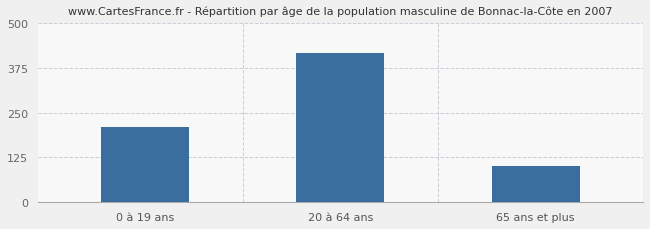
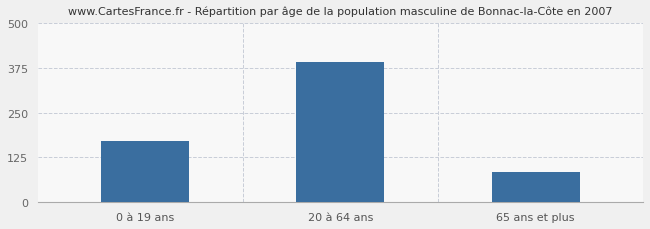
0 à 19 ans: 210 -> 170
20 à 64 ans: 415 -> 390
65 ans et plus: 100 -> 85
